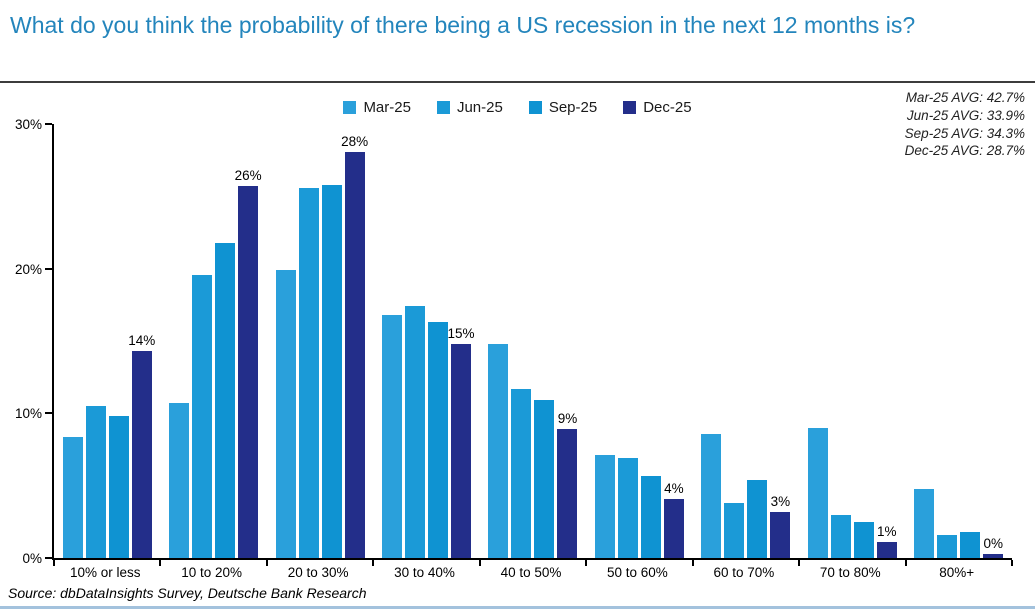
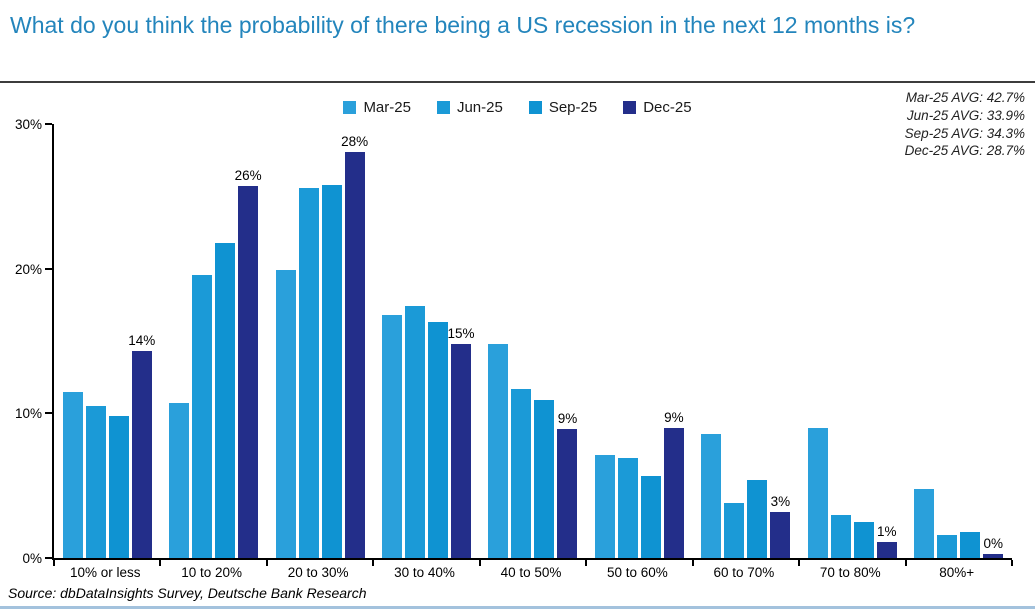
Mar-25/10% or less: 8.4% -> 11.5%
Dec-25/50 to 60%: 4% -> 9%
